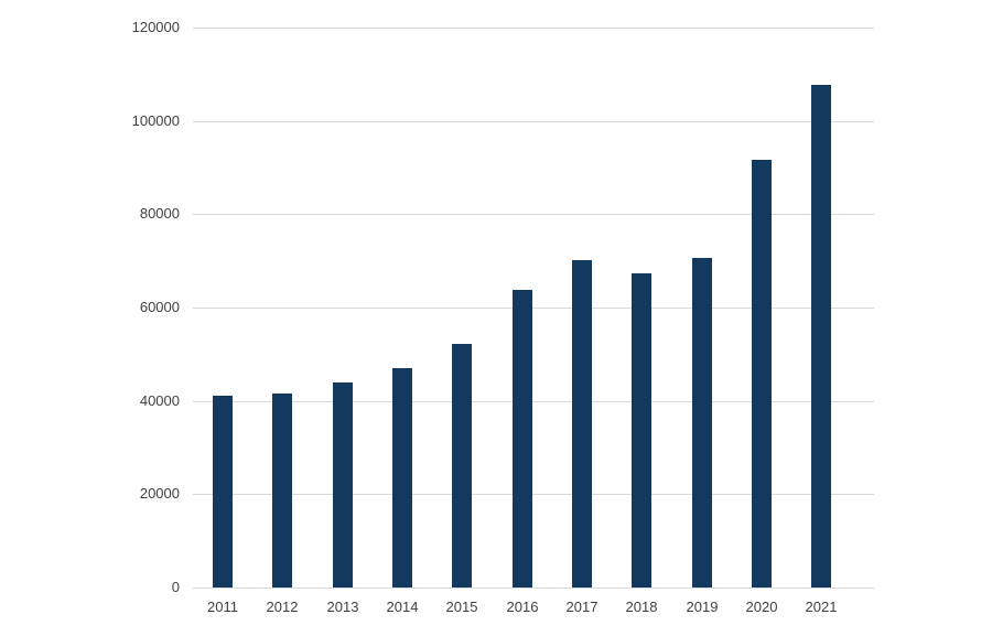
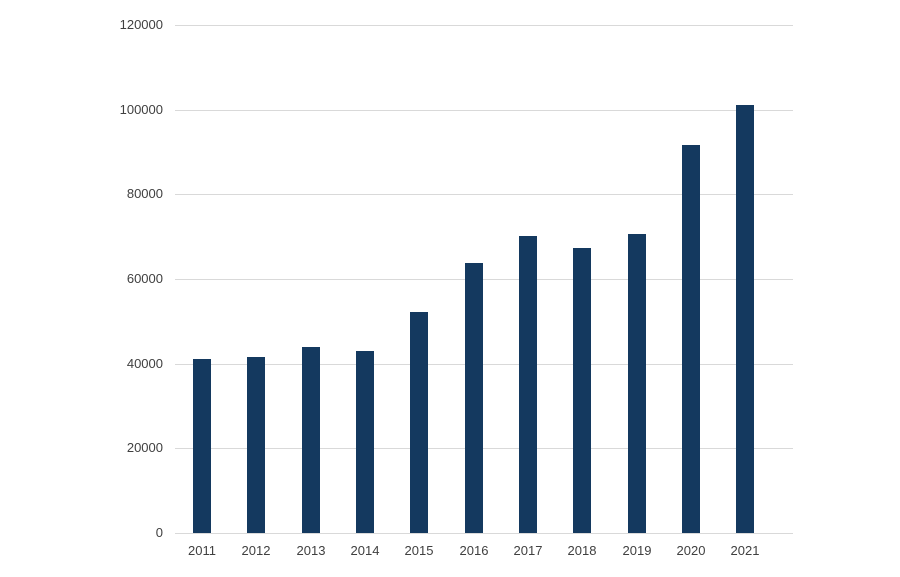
2014: 47000 -> 43000
2021: 108000 -> 101000
